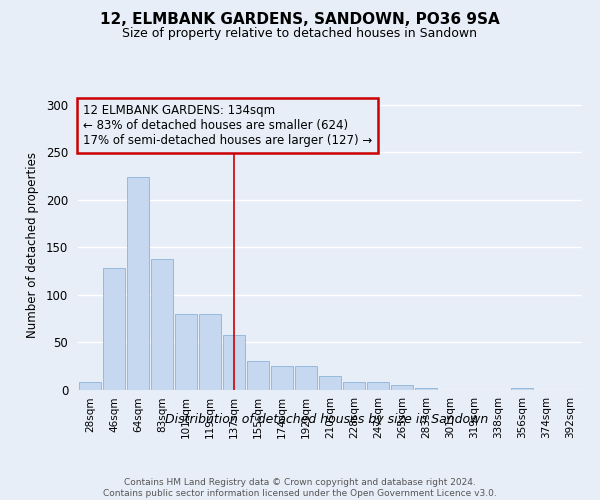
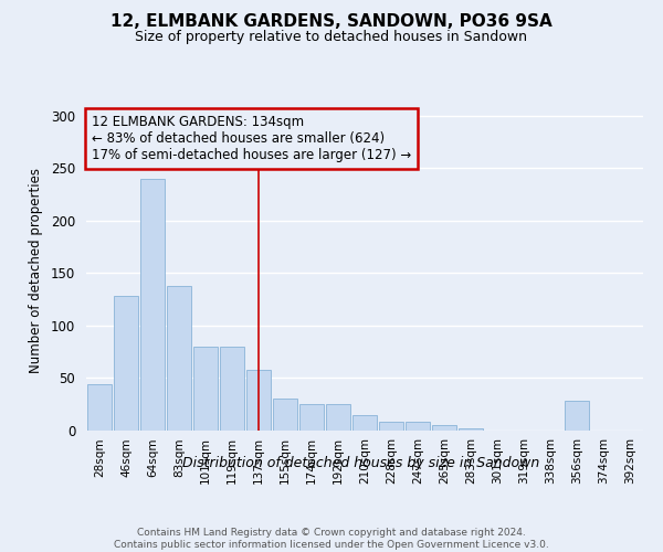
28sqm: 8 -> 44
64sqm: 224 -> 240
356sqm: 2 -> 28
